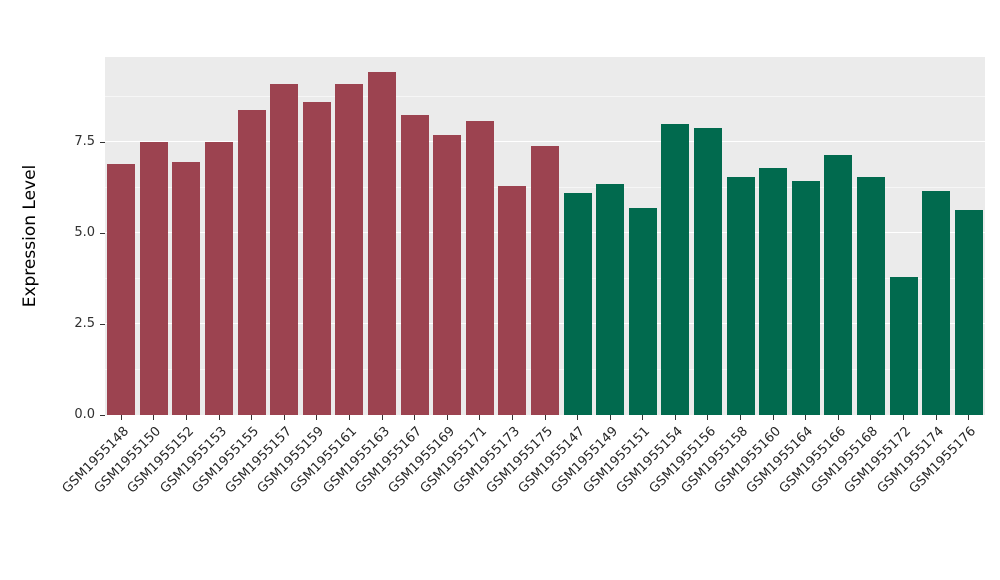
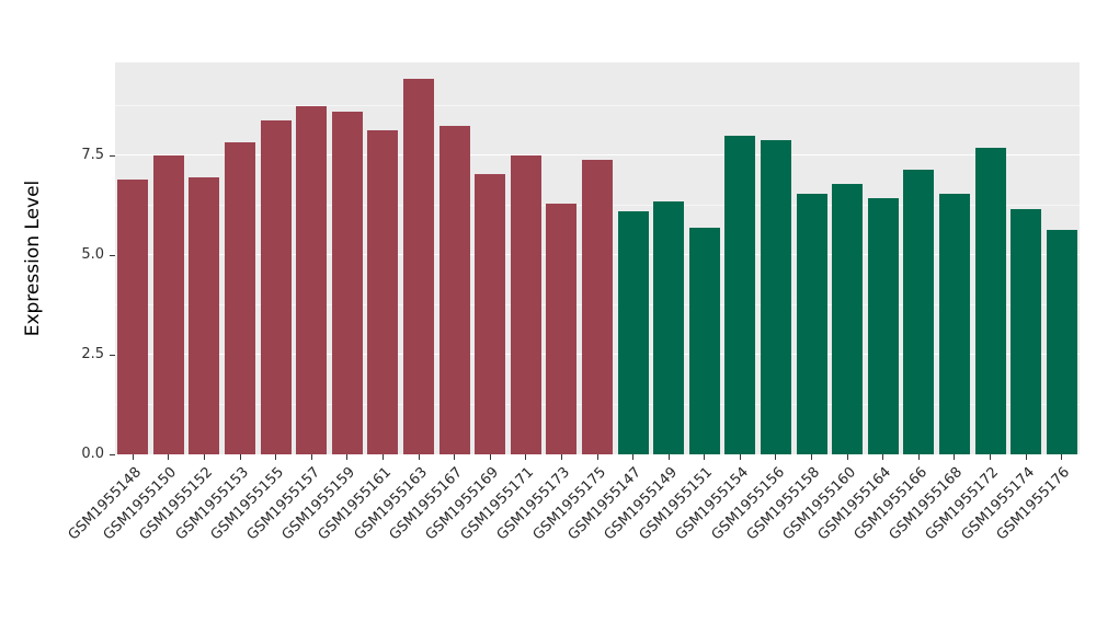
GSM1955153: 7.5 -> 7.8
GSM1955157: 9.1 -> 8.8
GSM1955161: 9.1 -> 8.2
GSM1955169: 7.7 -> 7.0
GSM1955171: 8.1 -> 7.5
GSM1955172: 3.8 -> 7.7
